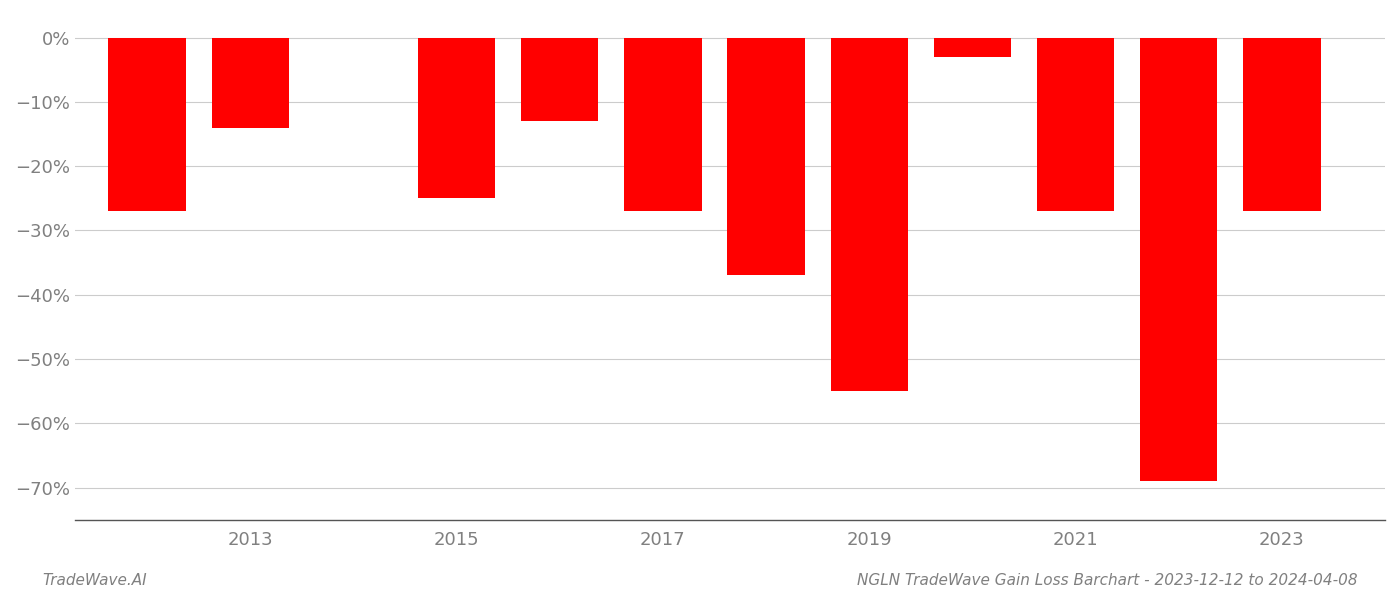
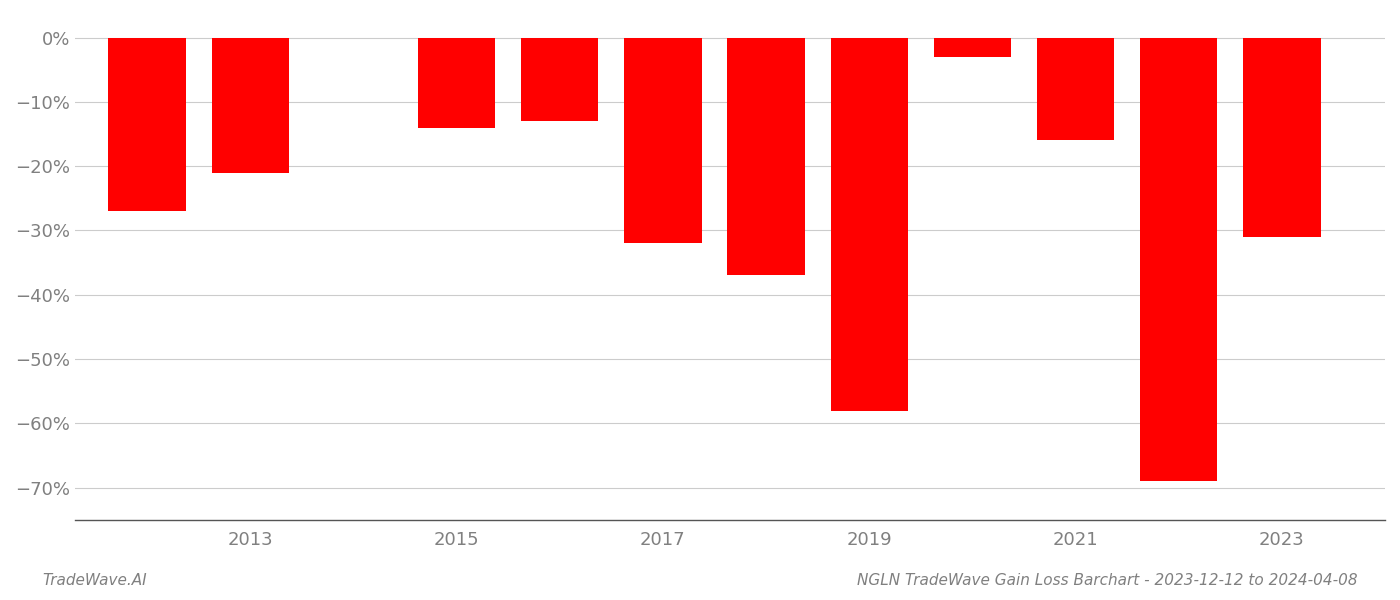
2013: -14% -> -21%
2015: -25% -> -14%
2017: -27% -> -32%
2019: -55% -> -58%
2021: -27% -> -16%
2023: -27% -> -31%
